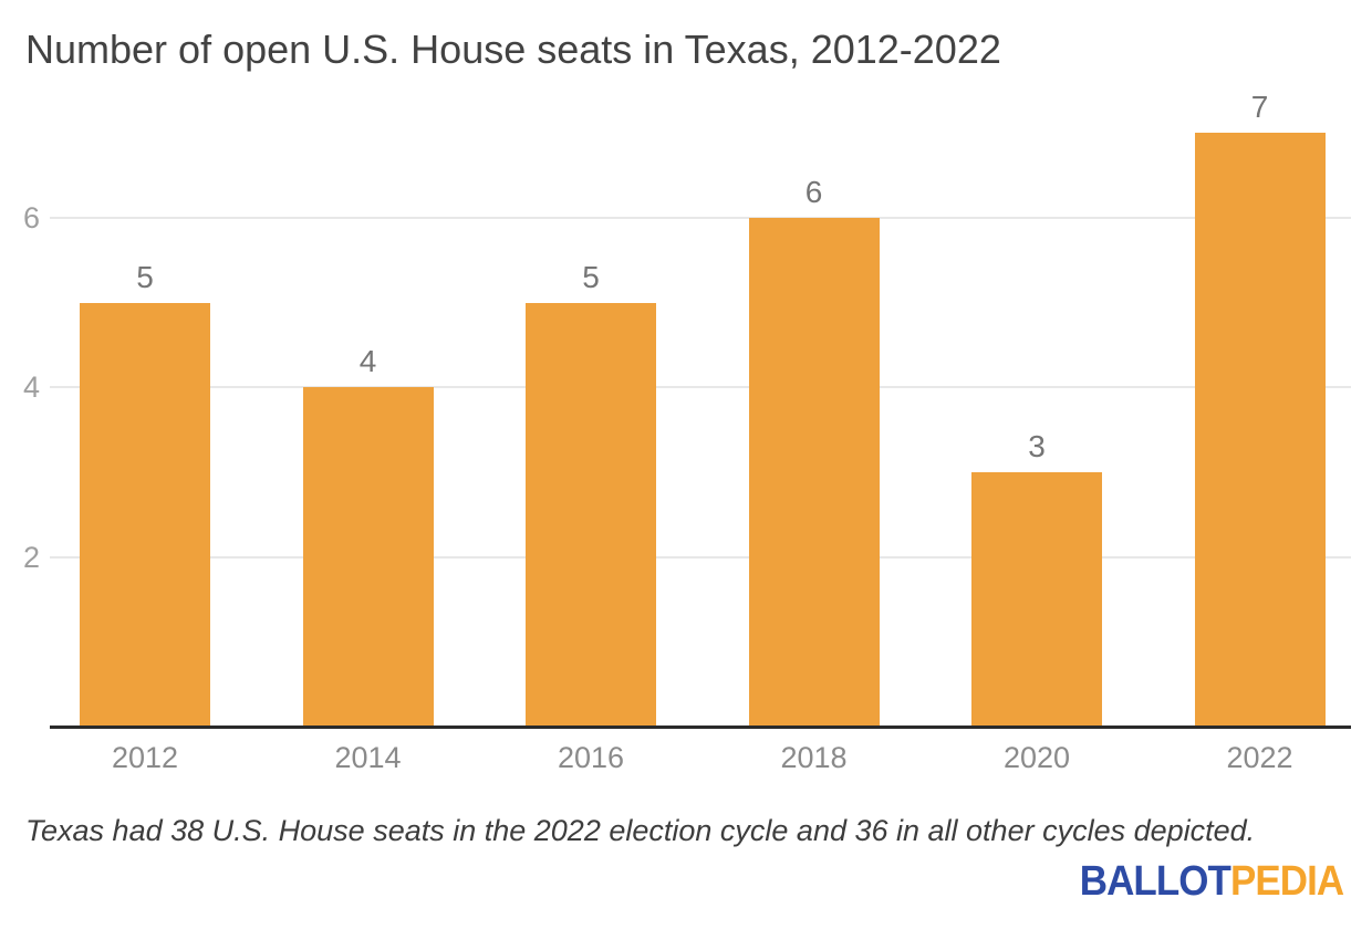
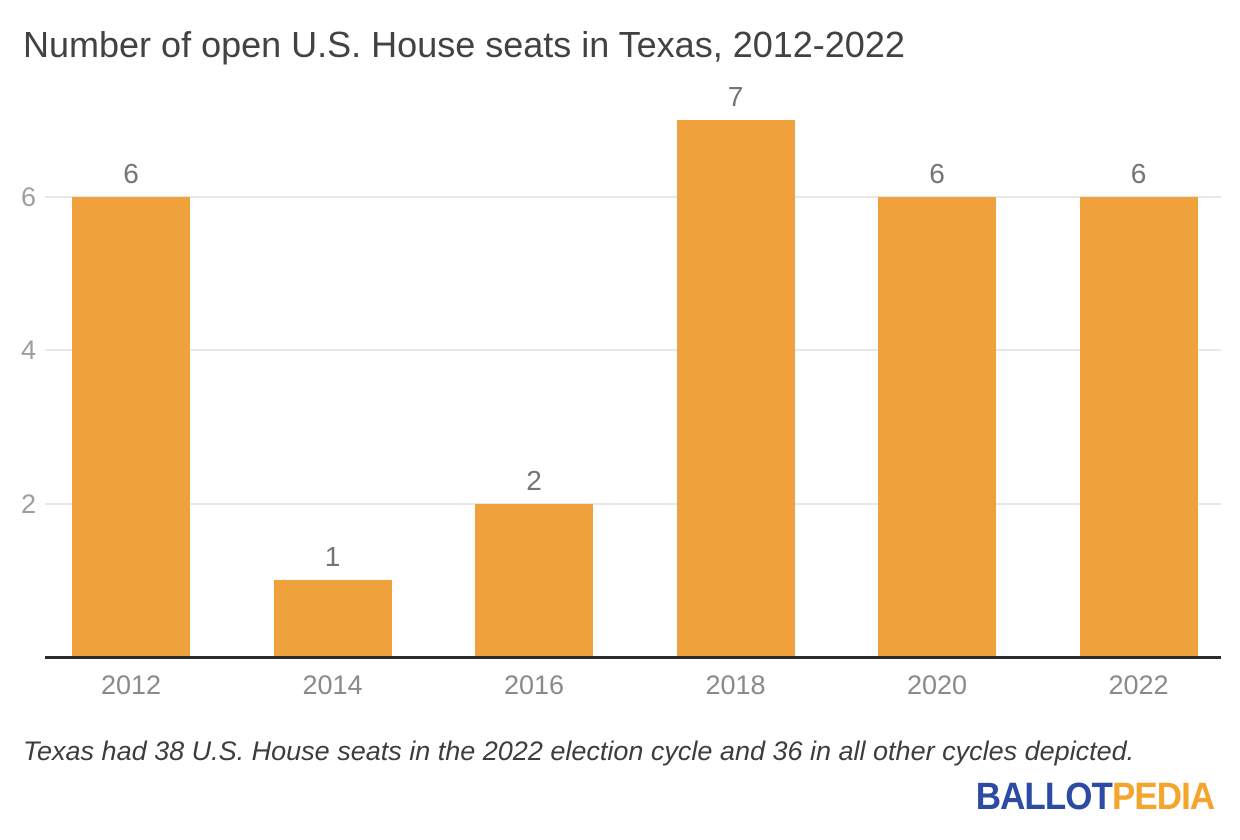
2012: 5 -> 6
2014: 4 -> 1
2016: 5 -> 2
2018: 6 -> 7
2020: 3 -> 6
2022: 7 -> 6
